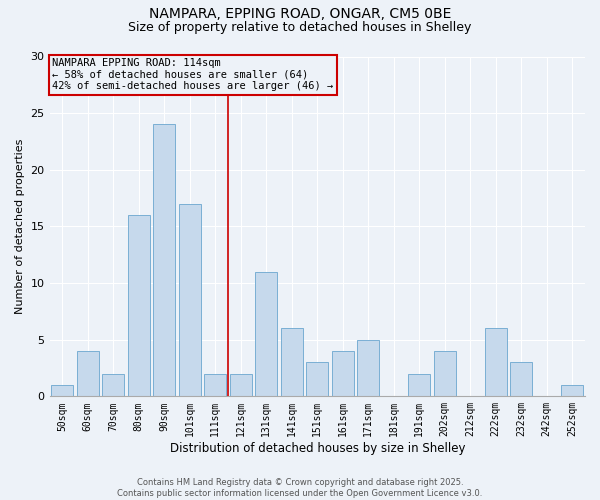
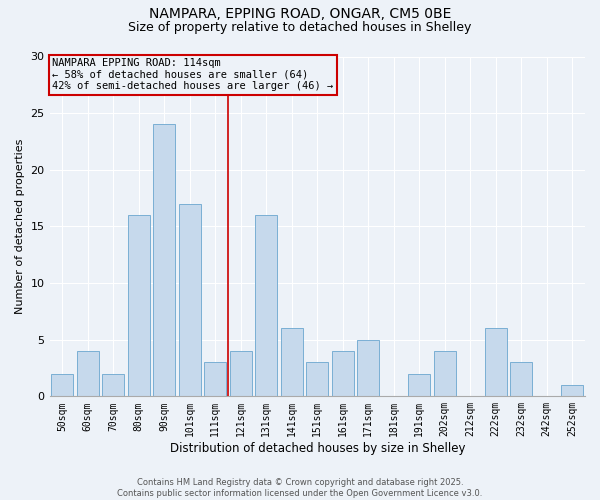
50sqm: 1 -> 2
111sqm: 2 -> 3
121sqm: 2 -> 4
131sqm: 11 -> 16
